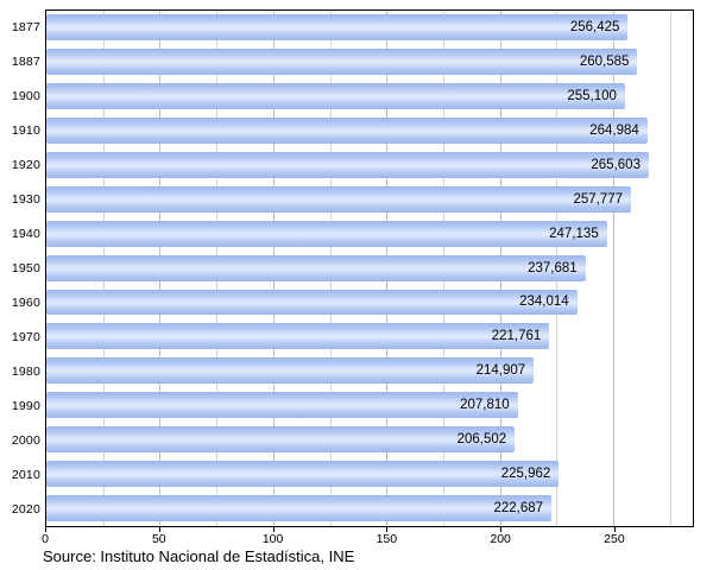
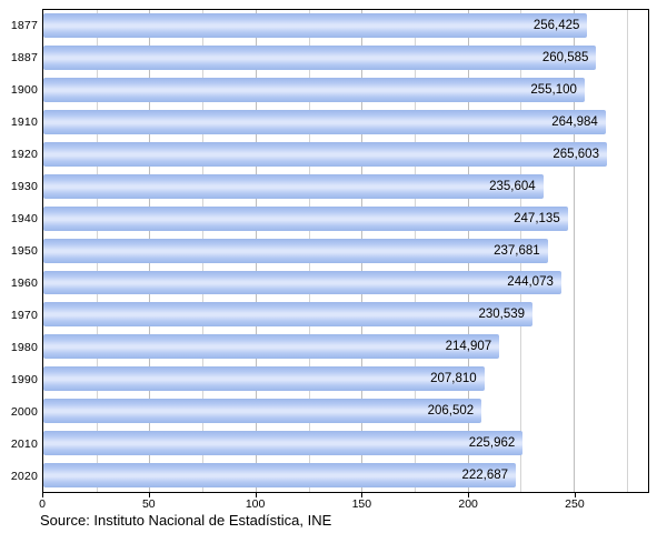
1930: 257,777 -> 235,604
1960: 234,014 -> 244,073
1970: 221,761 -> 230,539
